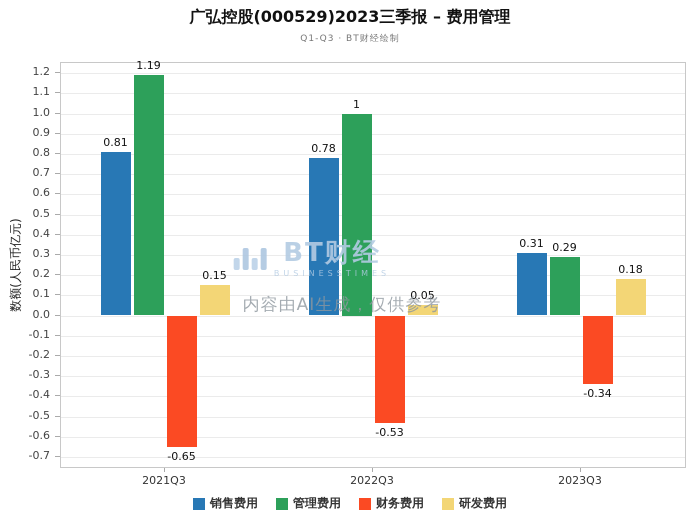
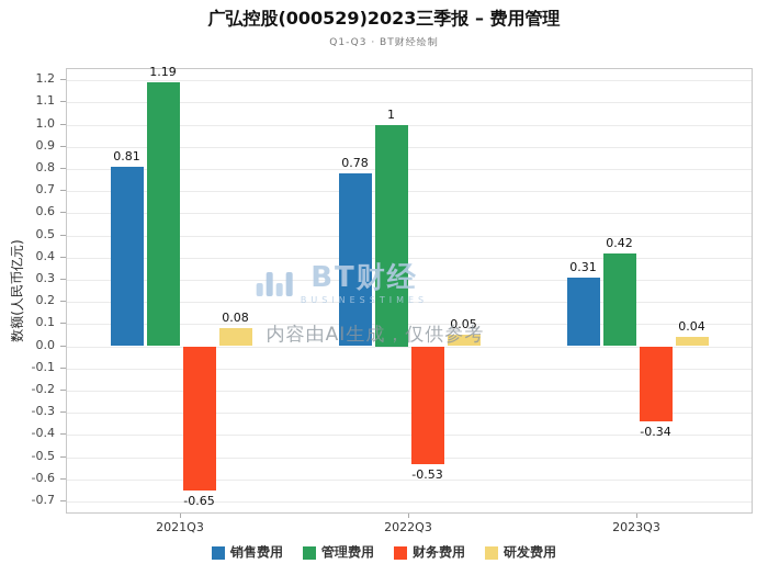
研发费用/2021Q3: 0.15 -> 0.08
管理费用/2023Q3: 0.29 -> 0.42
研发费用/2023Q3: 0.18 -> 0.04
